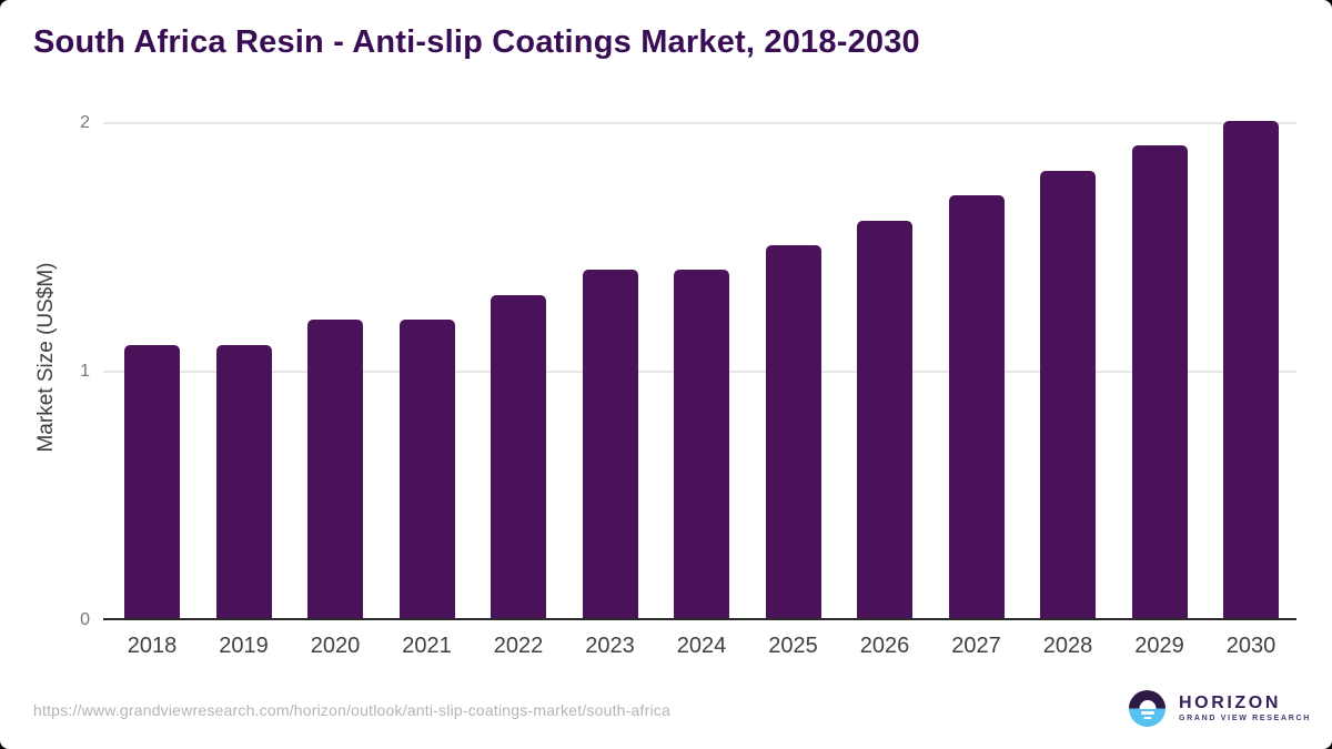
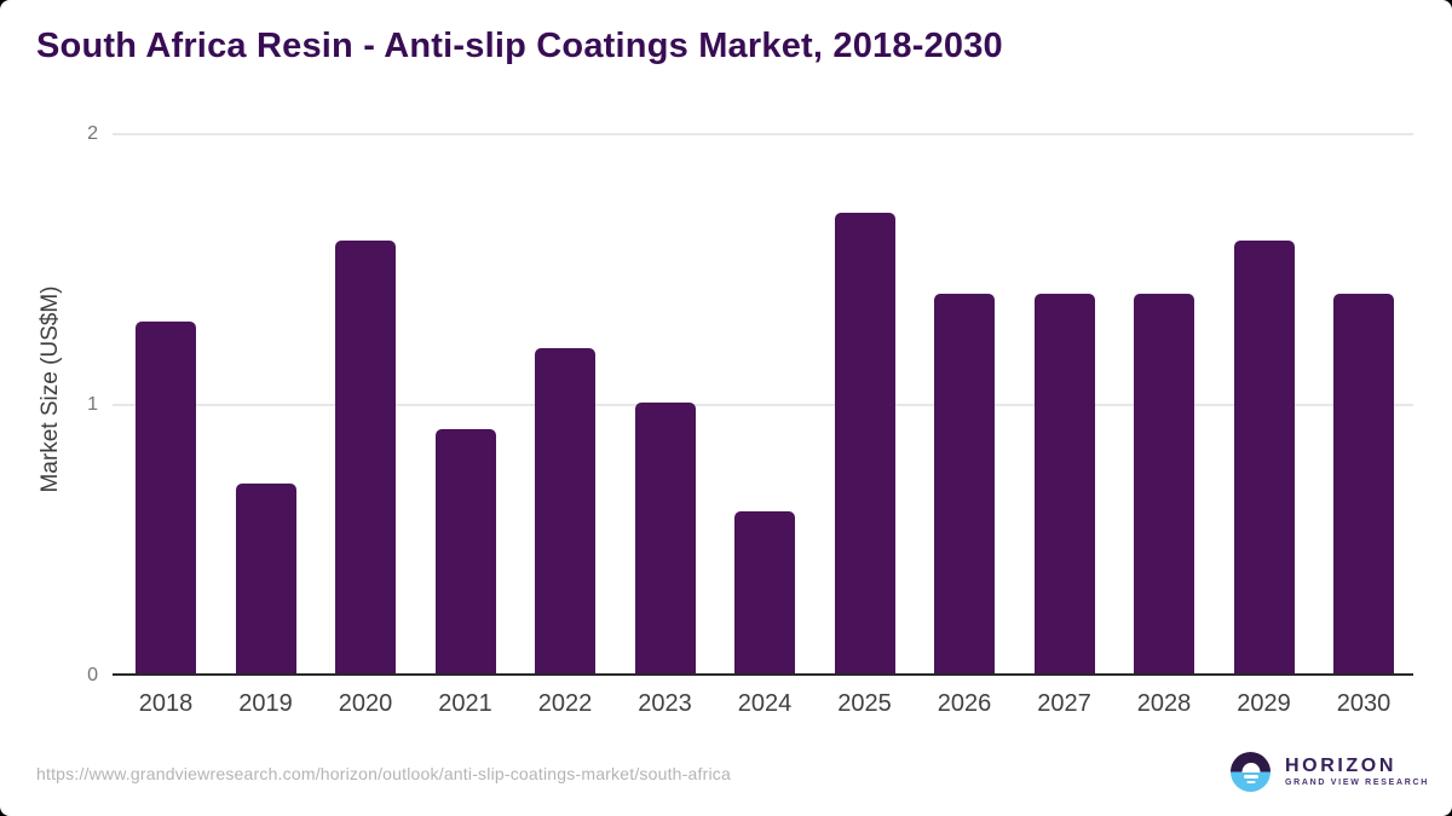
2018: 1.1 -> 1.3
2019: 1.1 -> 0.7
2020: 1.2 -> 1.6
2021: 1.2 -> 0.9
2022: 1.3 -> 1.2
2023: 1.4 -> 1.0
2024: 1.4 -> 0.6
2025: 1.5 -> 1.7
2026: 1.6 -> 1.4
2027: 1.7 -> 1.4
2028: 1.8 -> 1.4
2029: 1.9 -> 1.6
2030: 2.0 -> 1.4
